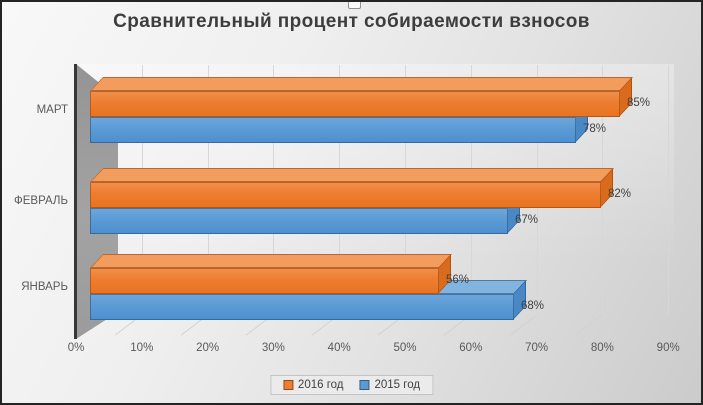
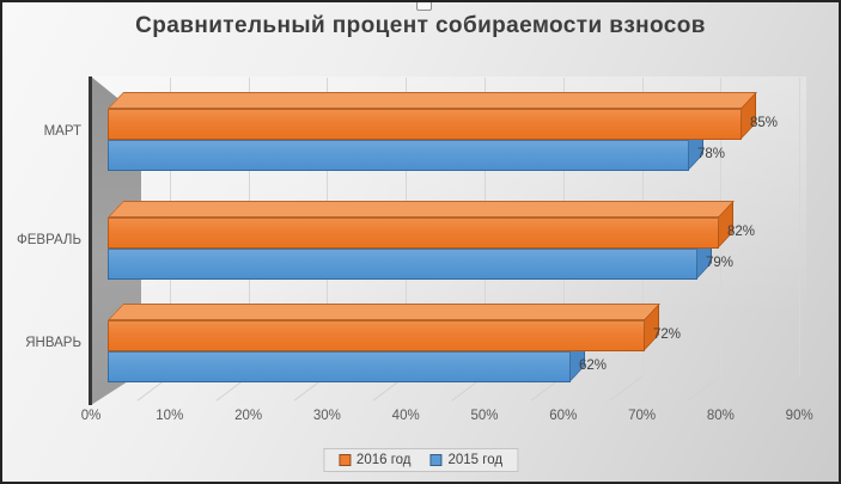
2015 год/ФЕВРАЛЬ: 67% -> 79%
2016 год/ЯНВАРЬ: 56% -> 72%
2015 год/ЯНВАРЬ: 68% -> 62%
